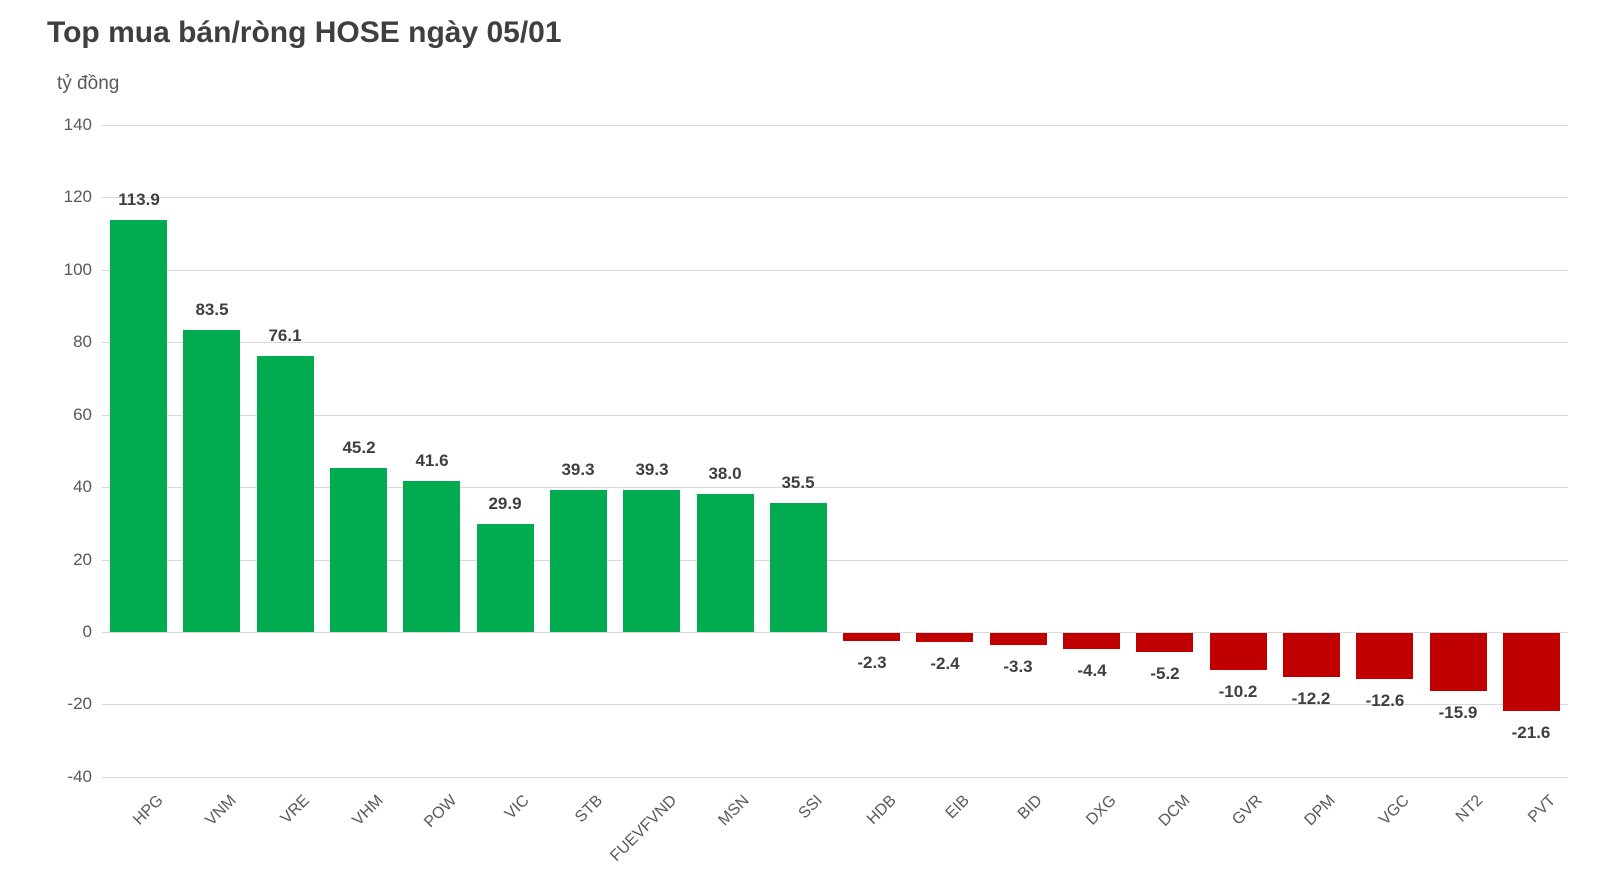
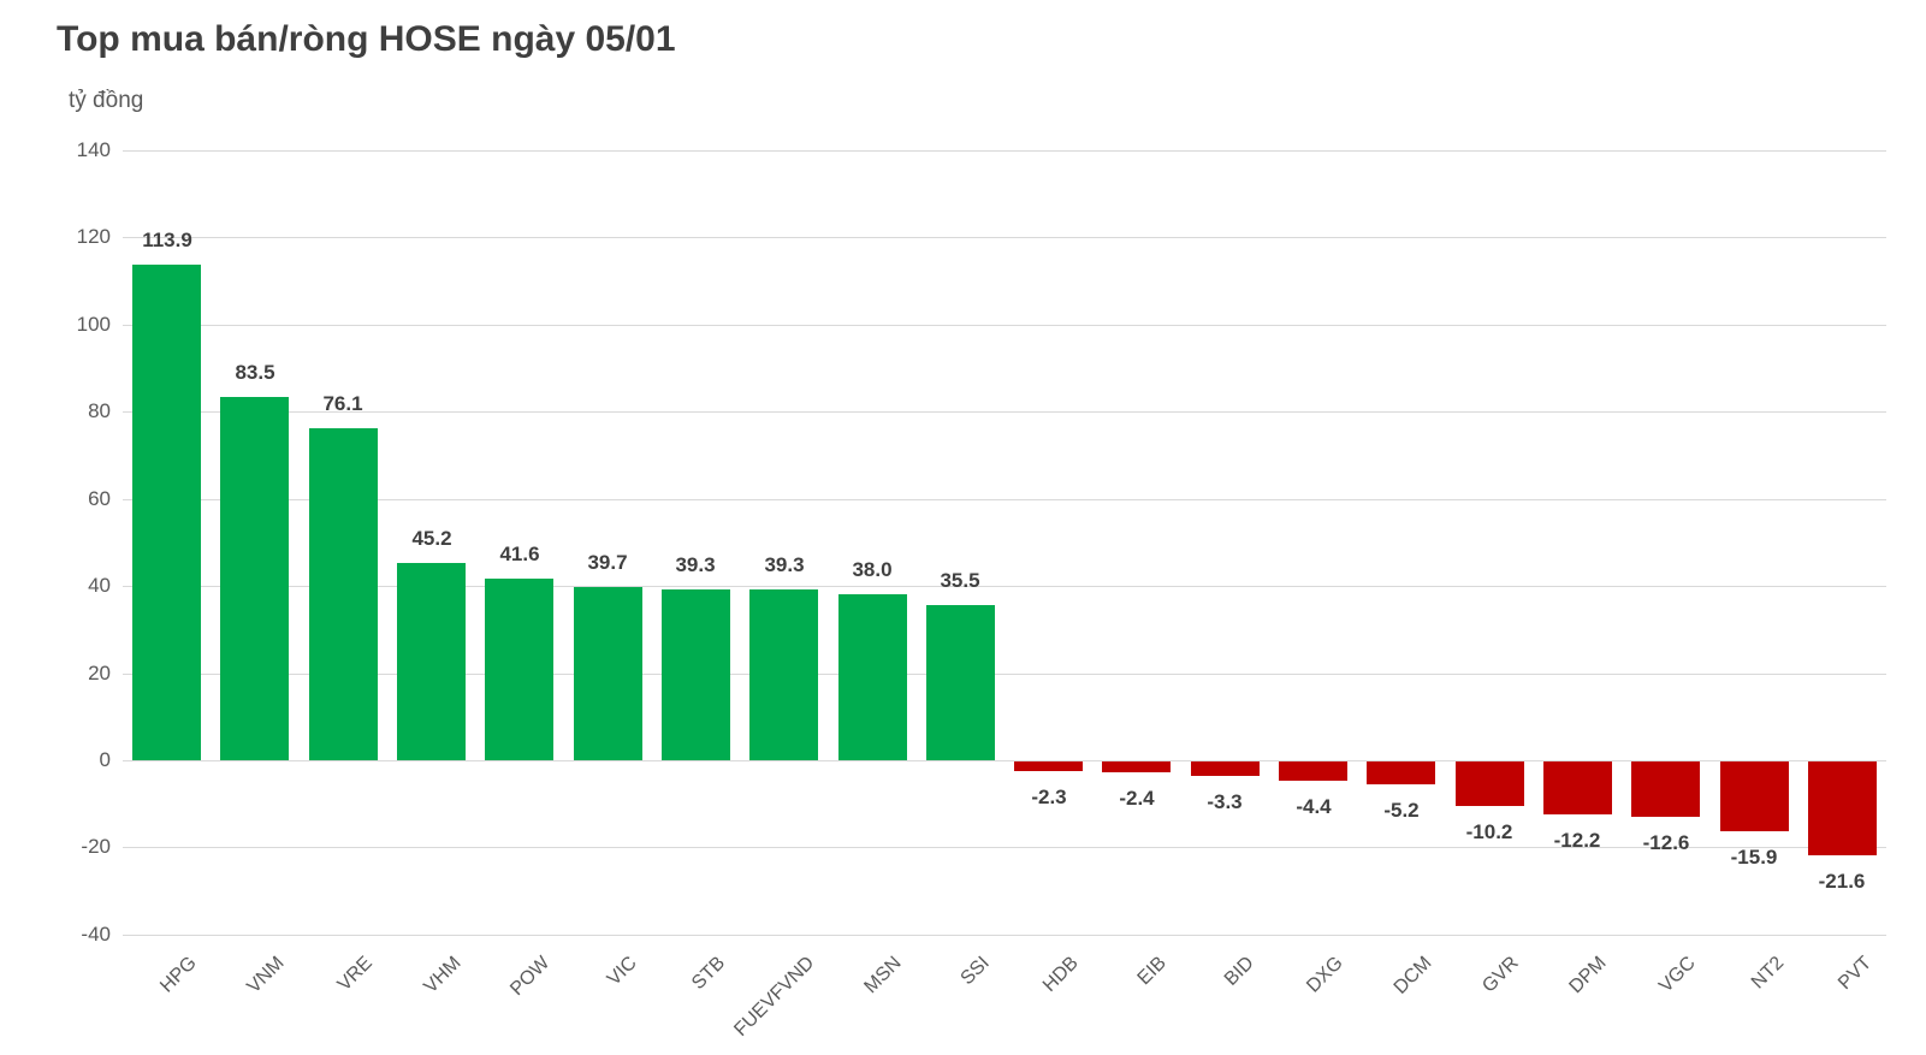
VIC: 29.9 -> 39.7
